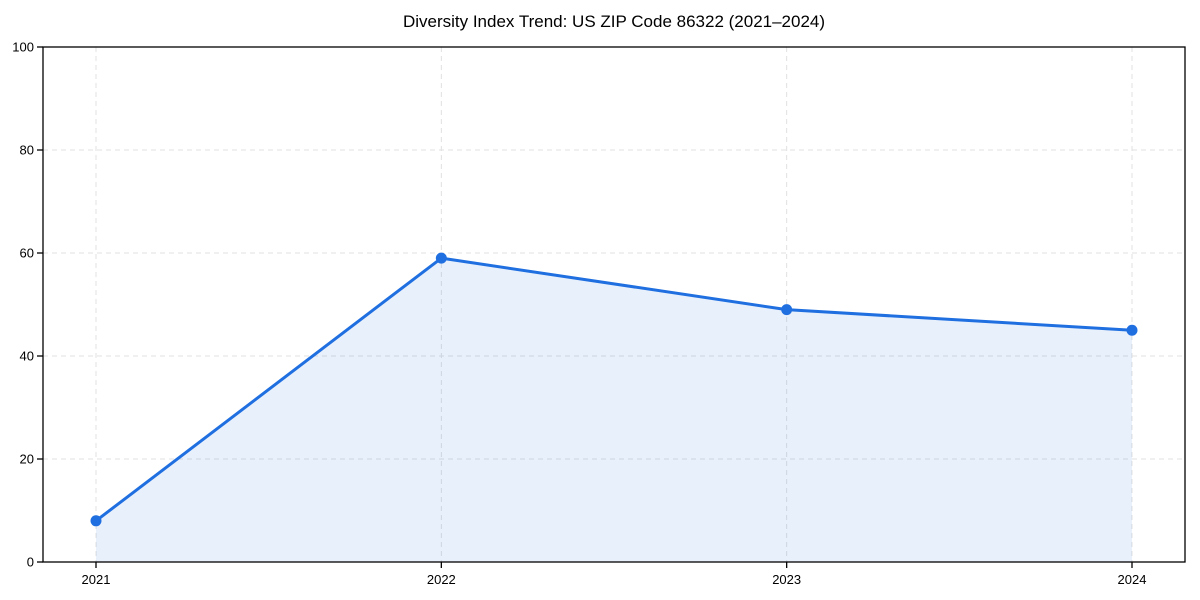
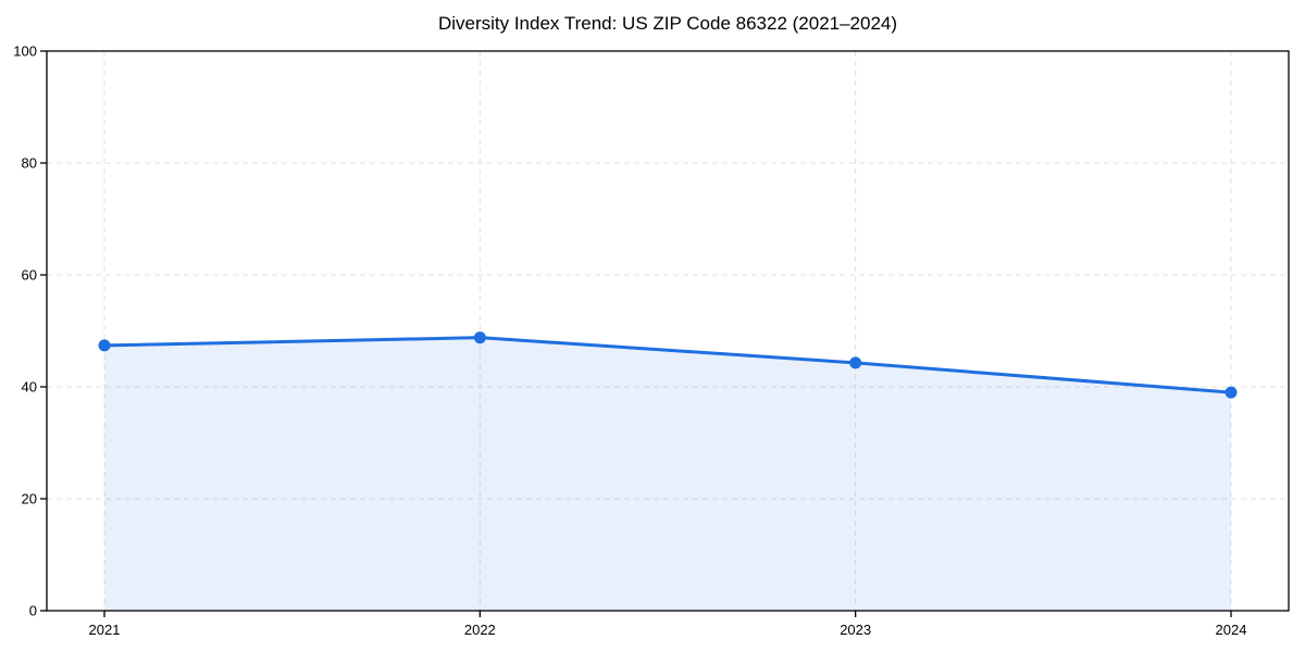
2021: 8 -> 47
2022: 59 -> 49
2023: 49 -> 44
2024: 45 -> 39
